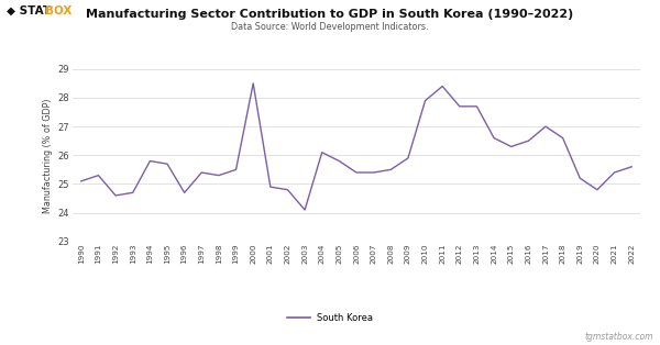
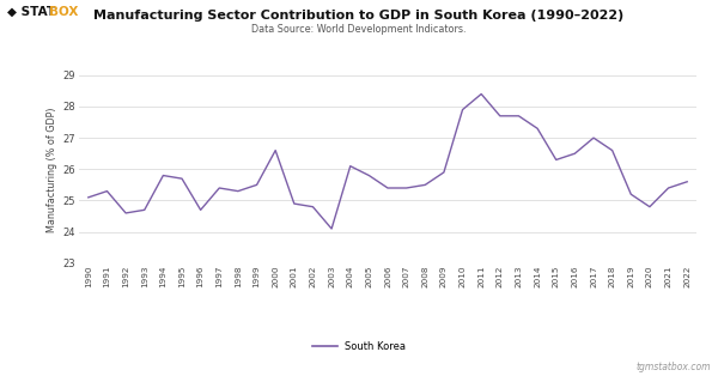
2000: 28.5 -> 26.6
2014: 26.6 -> 27.3
